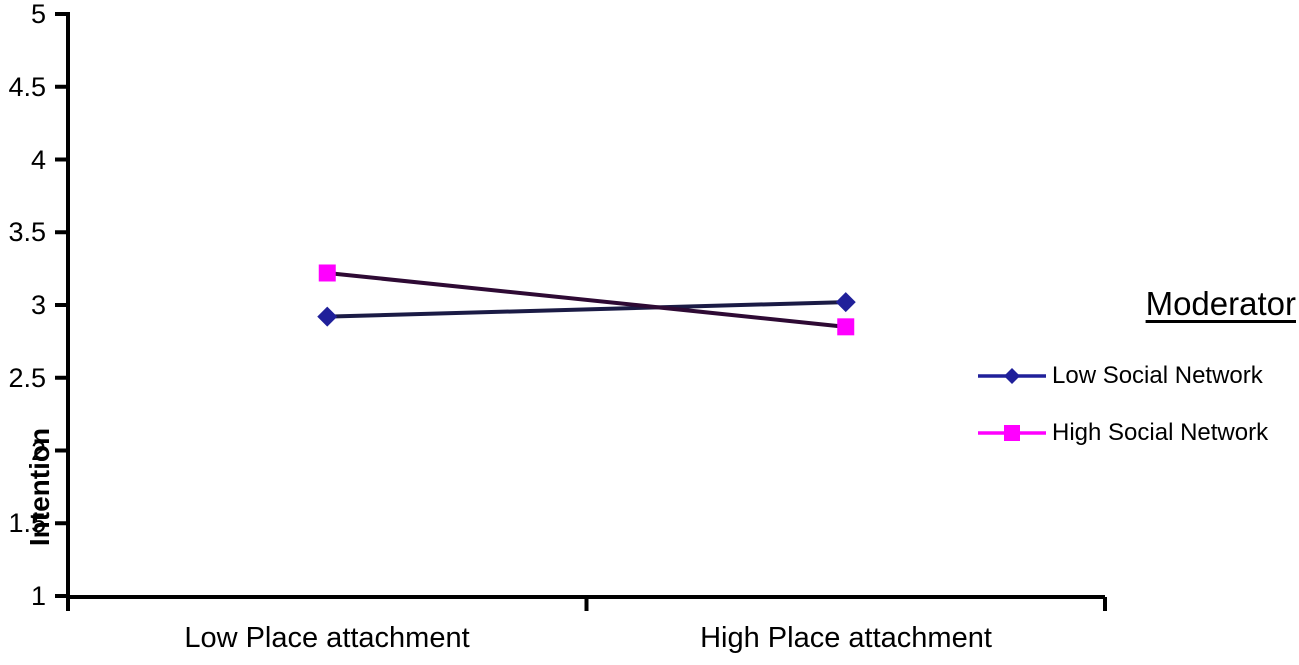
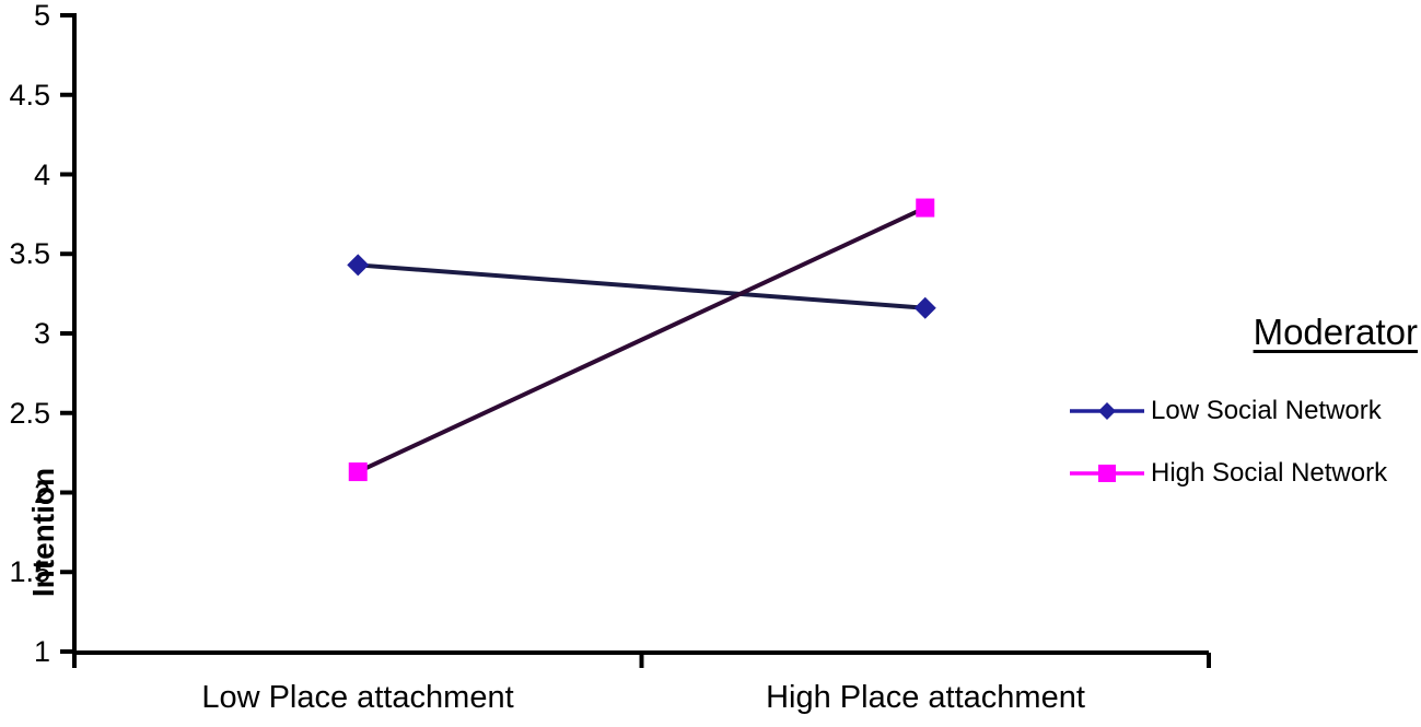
Low Social Network/Low Place attachment: 2.92 -> 3.43
High Social Network/Low Place attachment: 3.22 -> 2.13
Low Social Network/High Place attachment: 3.02 -> 3.16
High Social Network/High Place attachment: 2.85 -> 3.79
